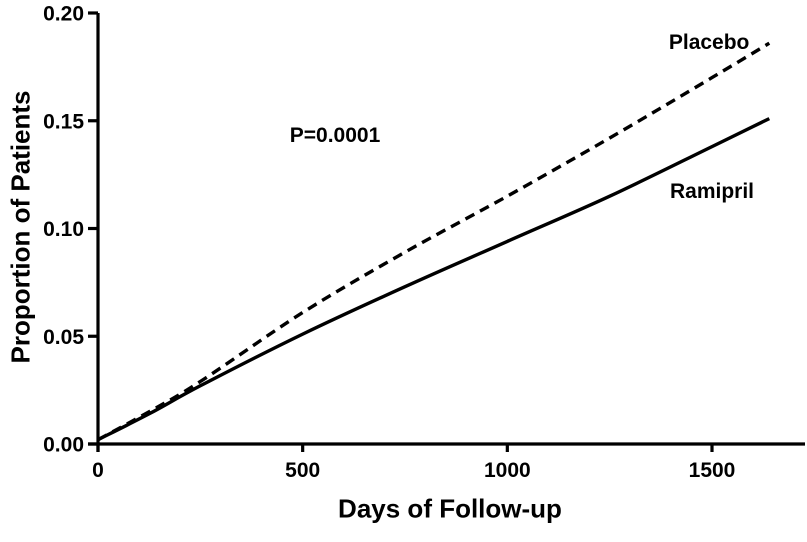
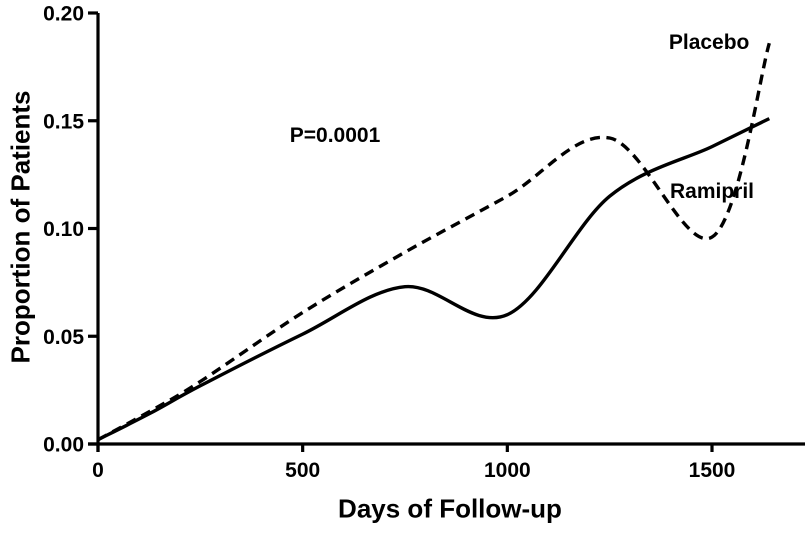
Ramipril/1000: 0.094 -> 0.060
Placebo/1500: 0.170 -> 0.096
